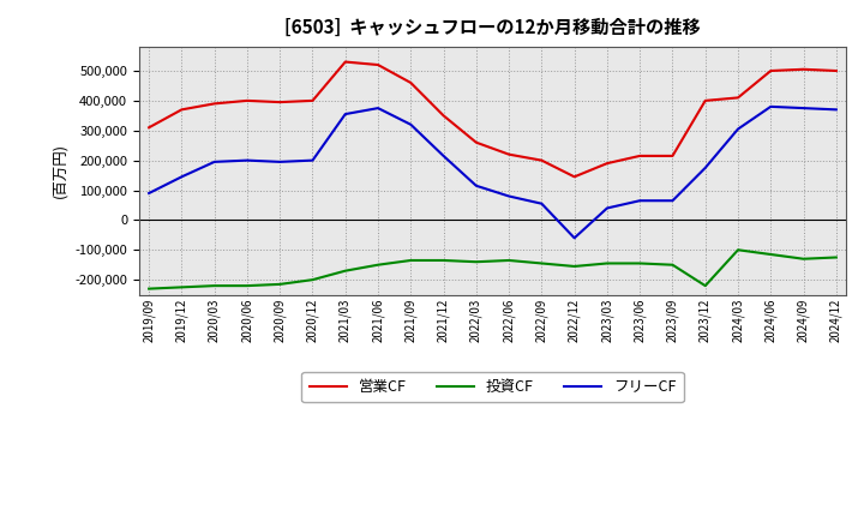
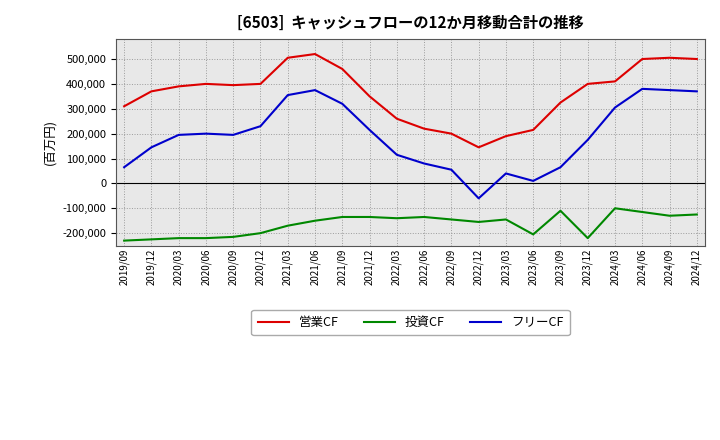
フリーCF/2019/09: 90,000 -> 65,000
フリーCF/2020/12: 200,000 -> 230,000
営業CF/2021/03: 530,000 -> 505,000
投資CF/2023/06: -145,000 -> -205,000
フリーCF/2023/06: 65,000 -> 10,000
営業CF/2023/09: 215,000 -> 325,000
投資CF/2023/09: -150,000 -> -110,000
